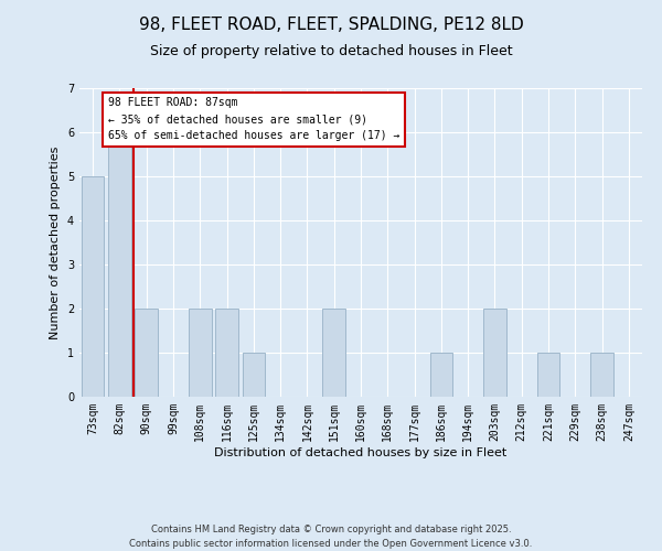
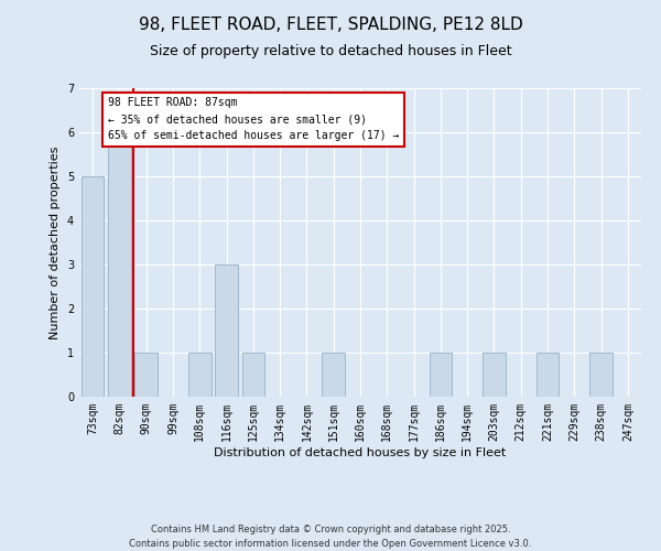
90sqm: 2 -> 1
108sqm: 2 -> 1
116sqm: 2 -> 3
151sqm: 2 -> 1
203sqm: 2 -> 1
